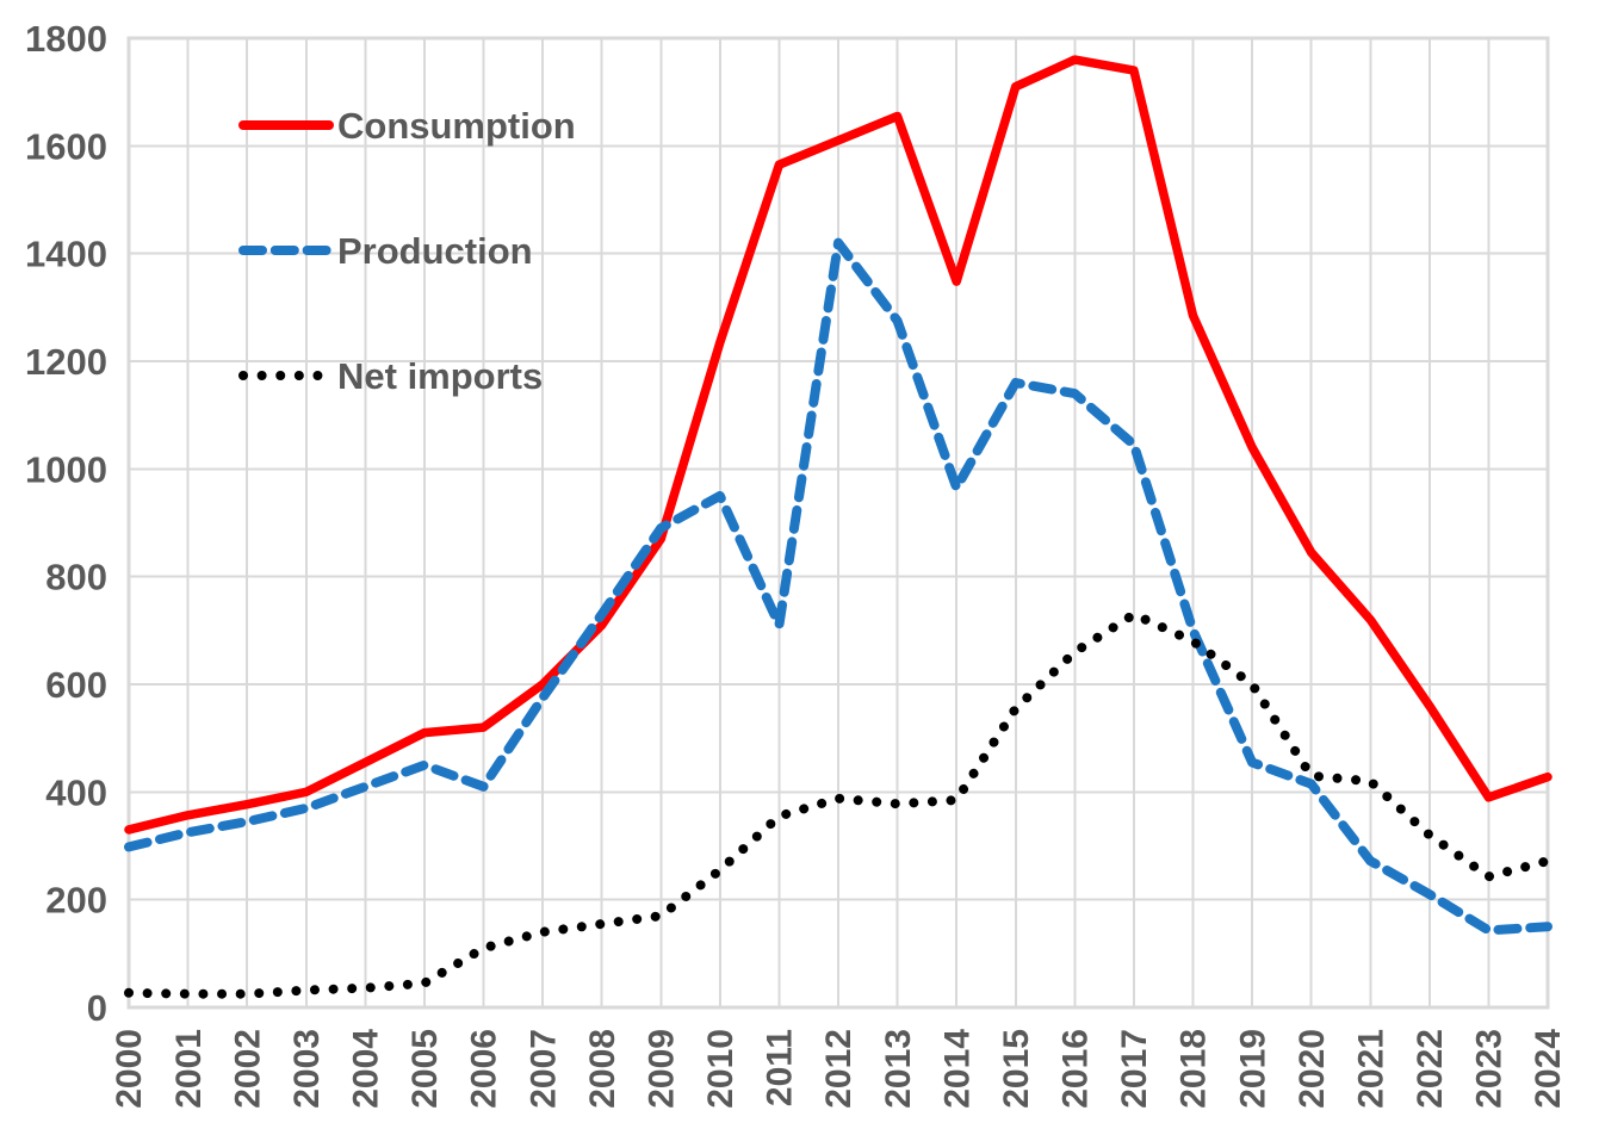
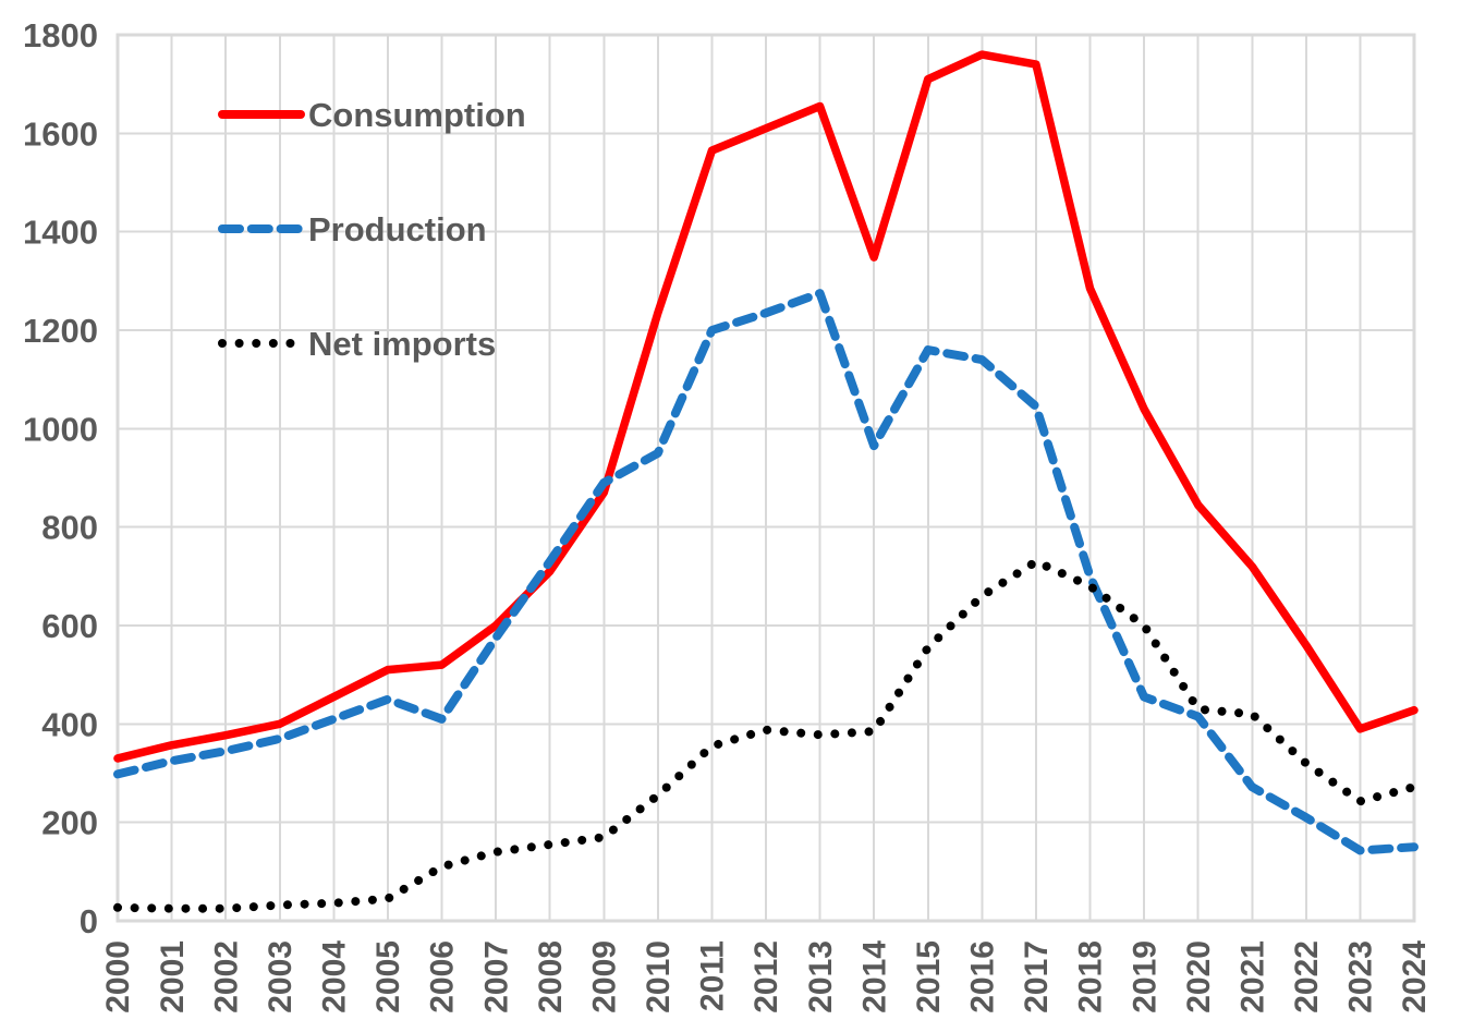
Production/2011: 710 -> 1200
Production/2012: 1420 -> 1240
